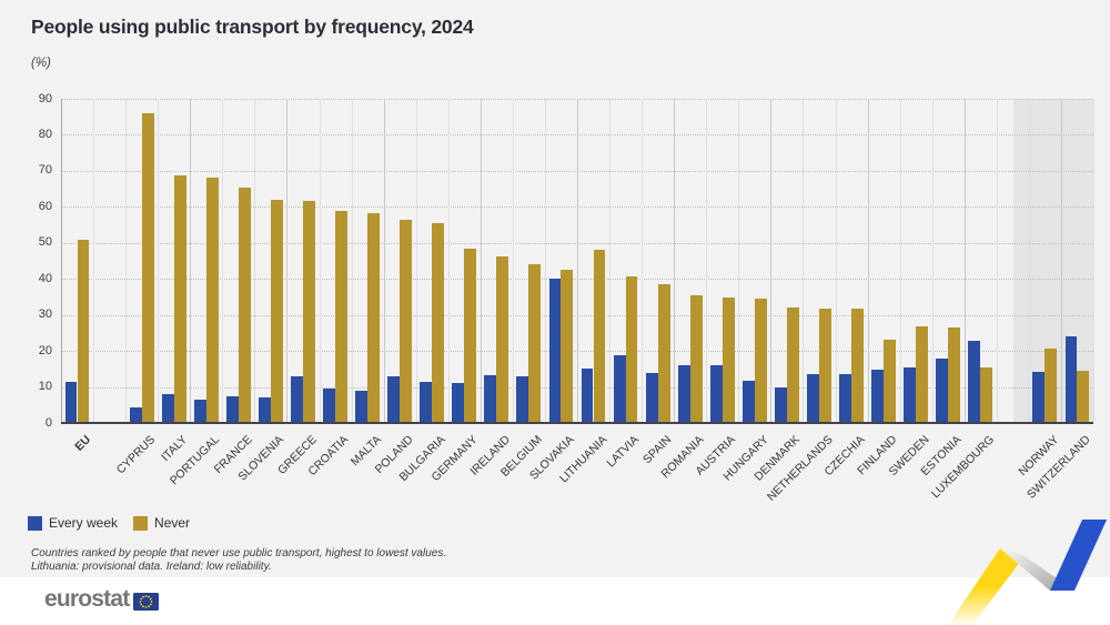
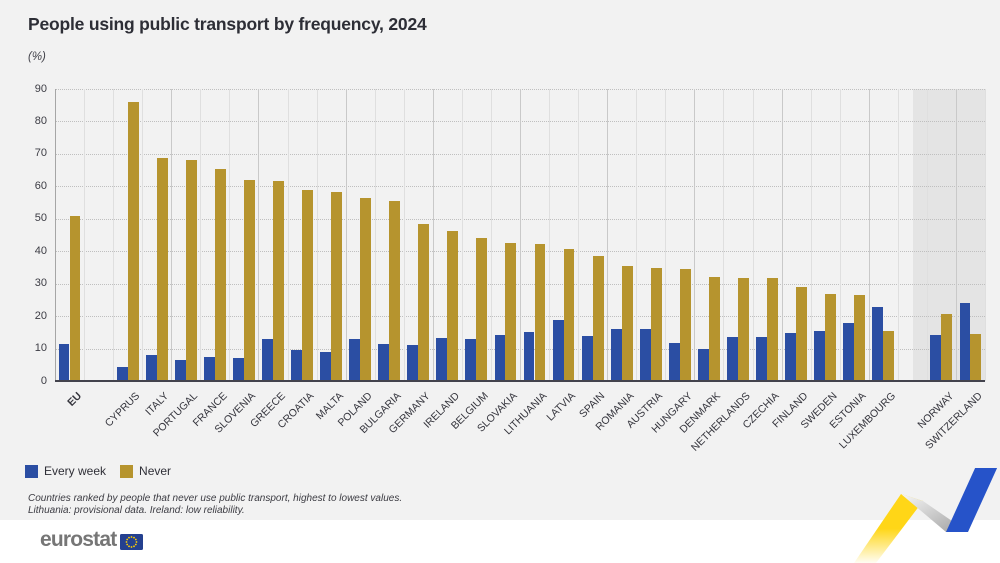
Every week/SLOVAKIA: 40 -> 14
Never/LITHUANIA: 48 -> 42
Never/FINLAND: 23 -> 29
